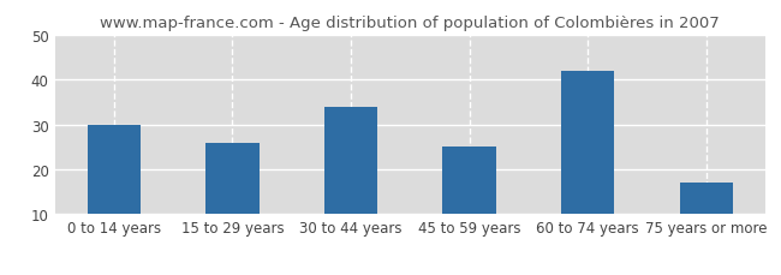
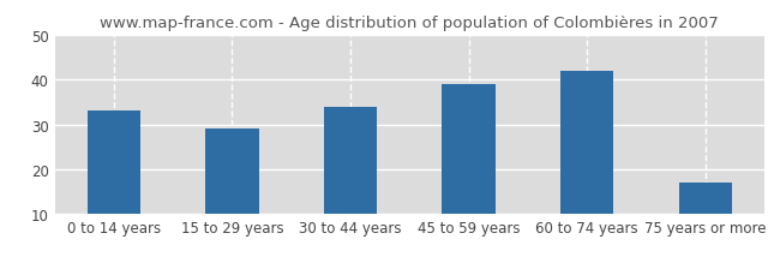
0 to 14 years: 30 -> 33
15 to 29 years: 26 -> 29
45 to 59 years: 25 -> 39
